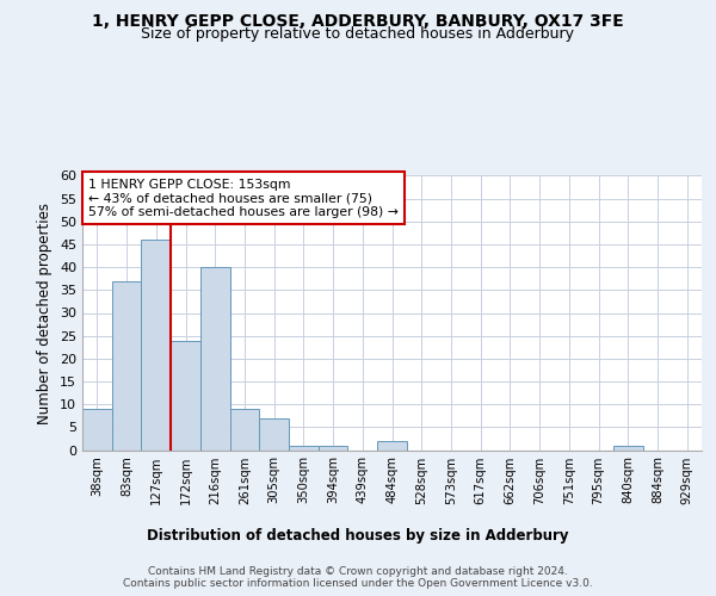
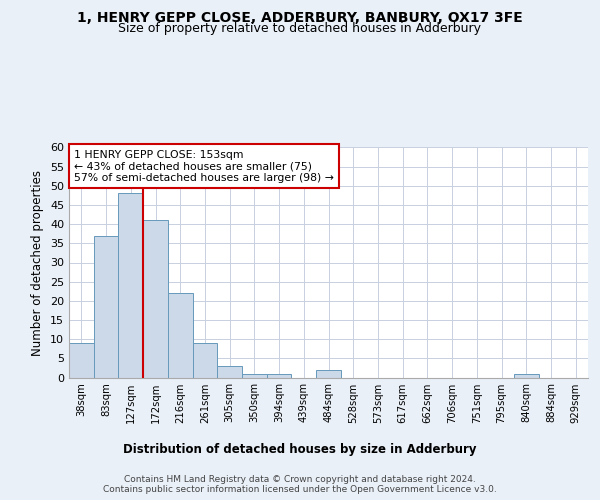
127sqm: 46 -> 48
172sqm: 24 -> 41
216sqm: 40 -> 22
305sqm: 7 -> 3
